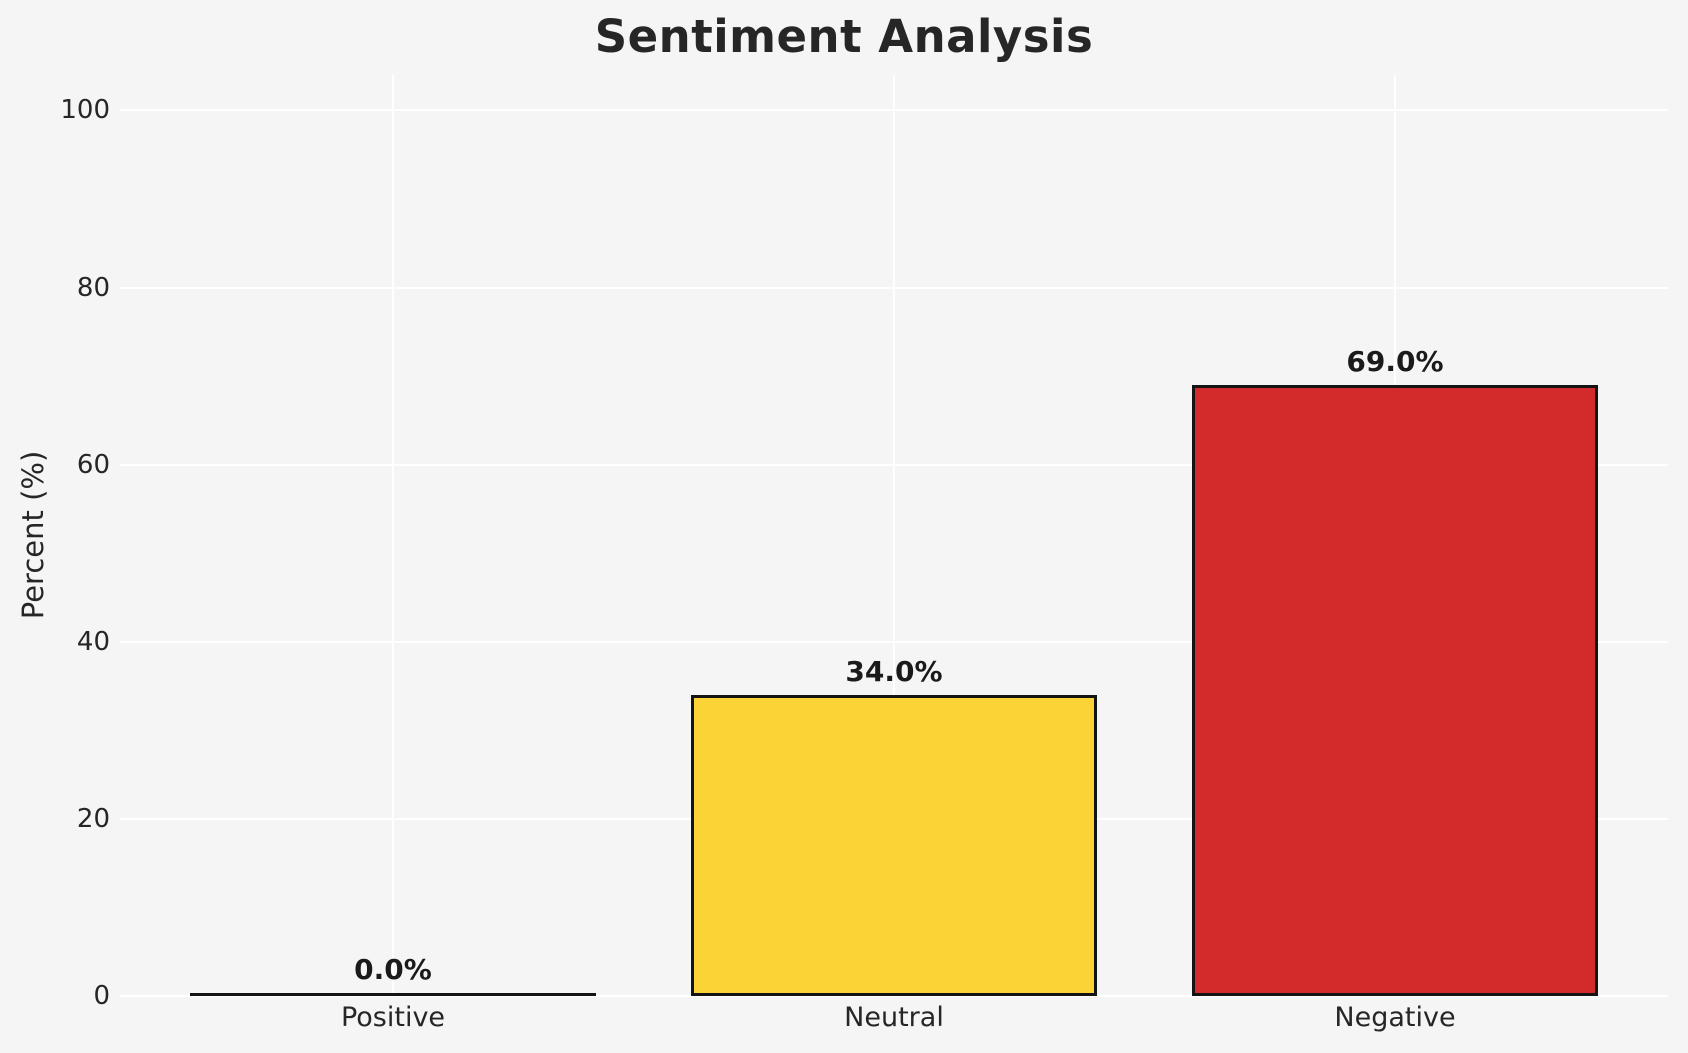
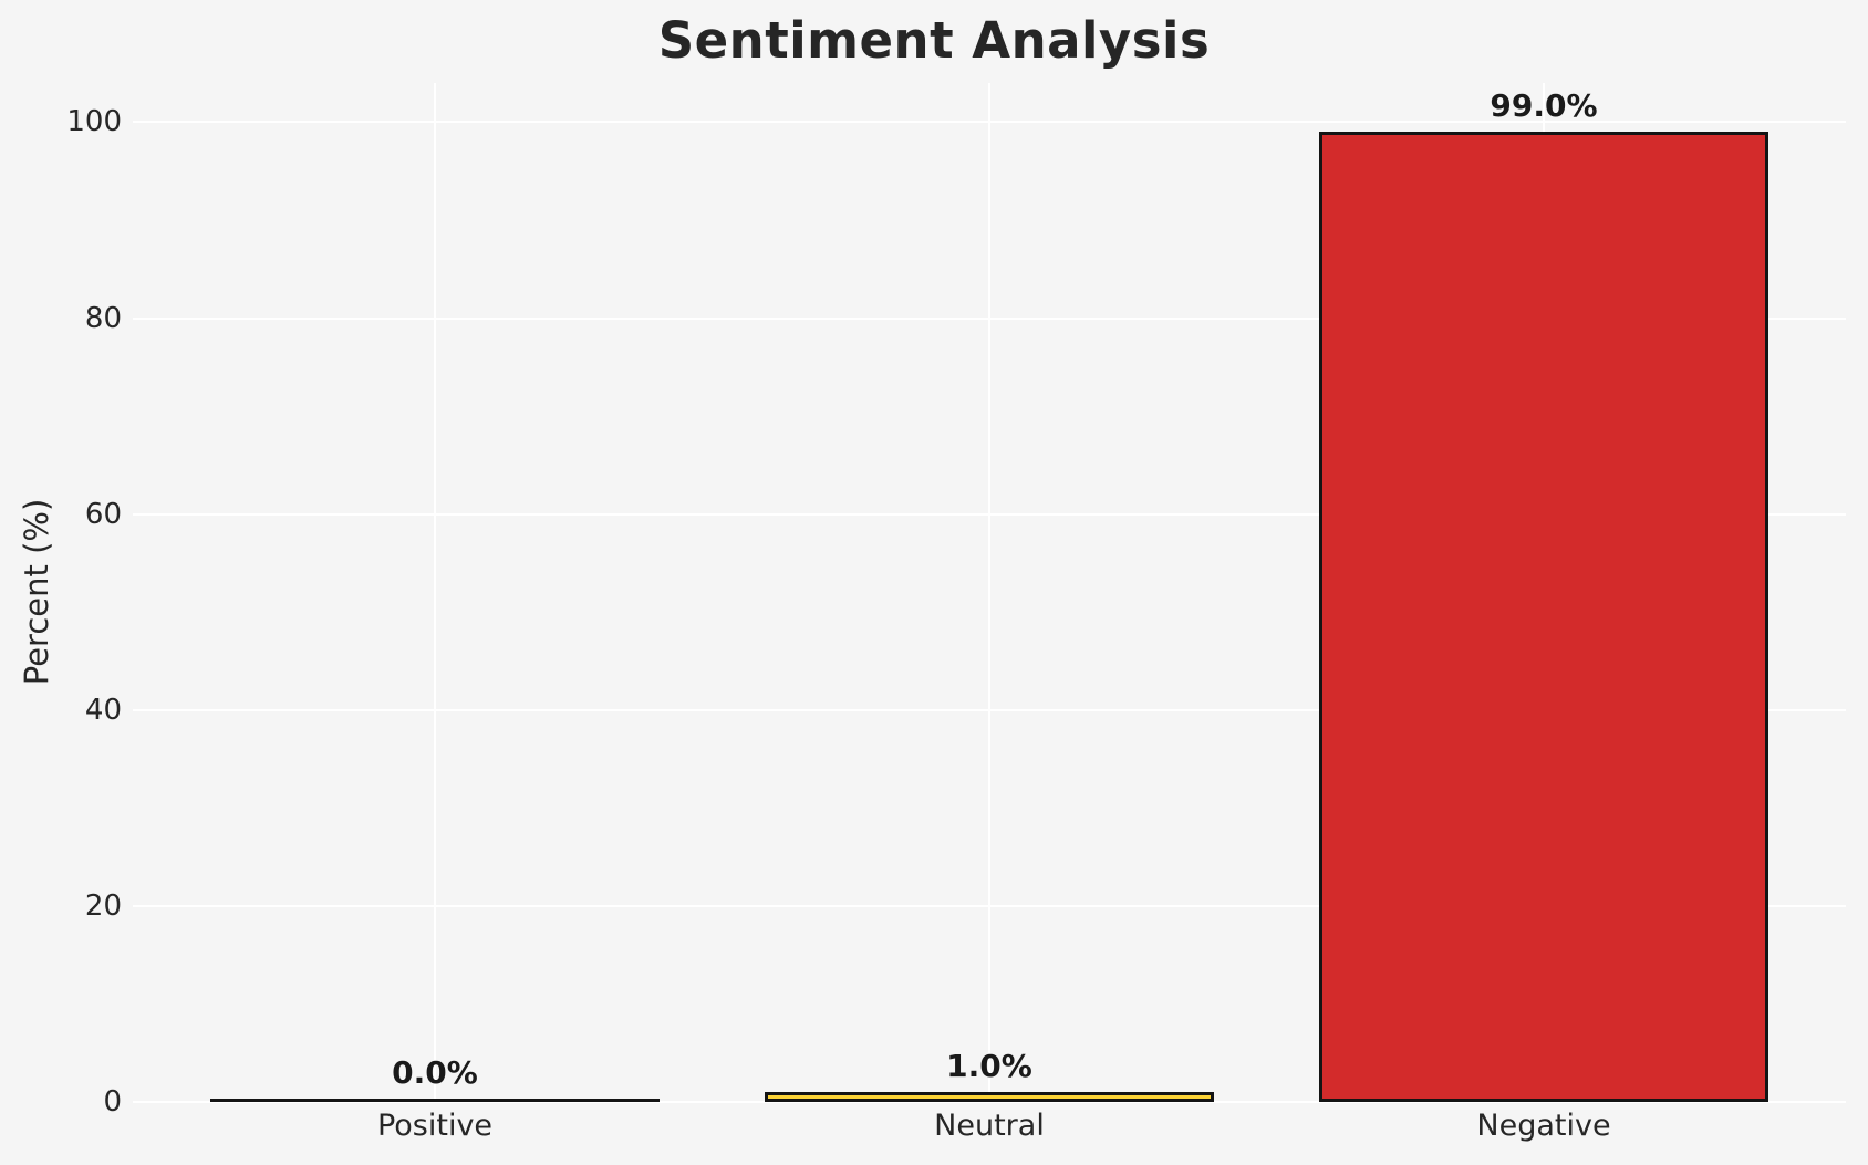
Neutral: 34.0% -> 1.0%
Negative: 69.0% -> 99.0%
